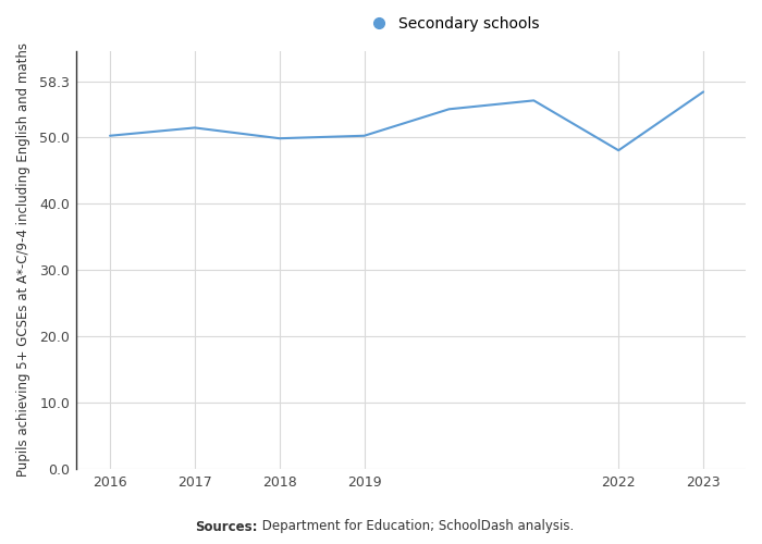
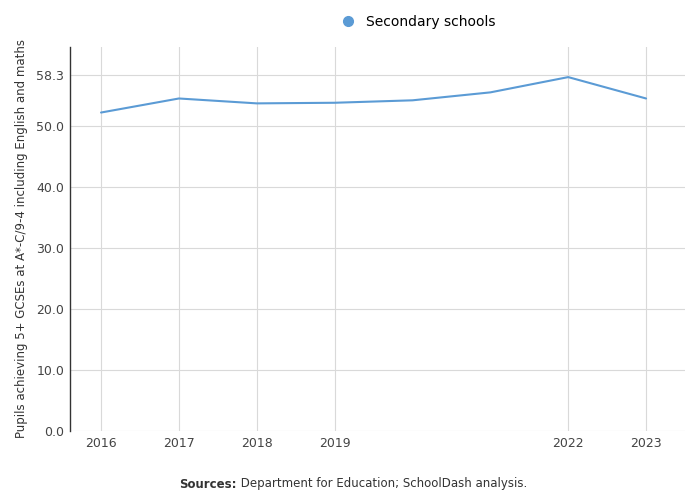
2016: 50.2 -> 52.2
2017: 51.4 -> 54.5
2018: 49.8 -> 53.7
2019: 50.2 -> 53.8
2022: 48.0 -> 58.0
2023: 56.8 -> 54.5
